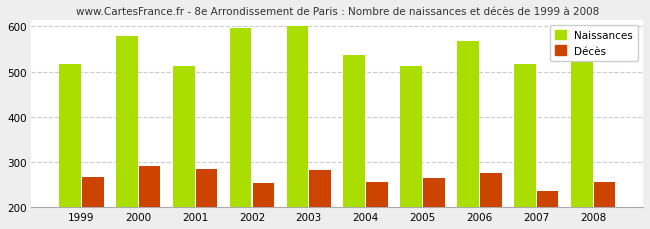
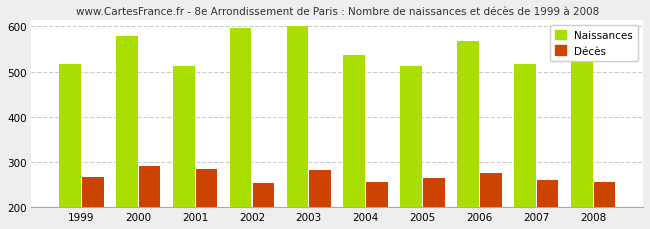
Décès/2007: 235 -> 260
